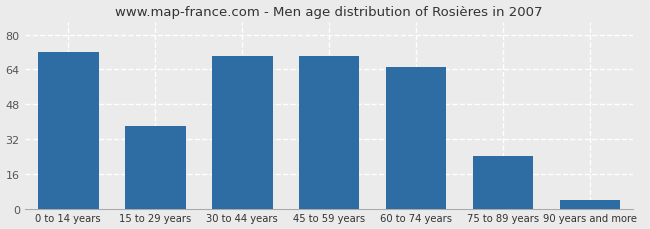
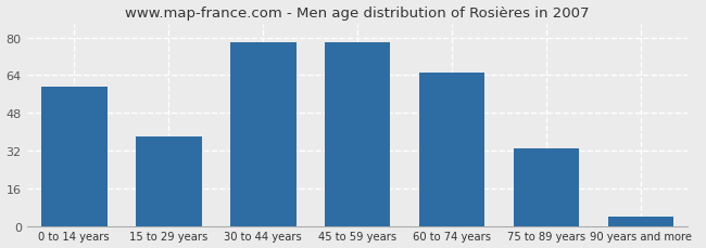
0 to 14 years: 72 -> 59
30 to 44 years: 70 -> 78
45 to 59 years: 70 -> 78
75 to 89 years: 24 -> 33
